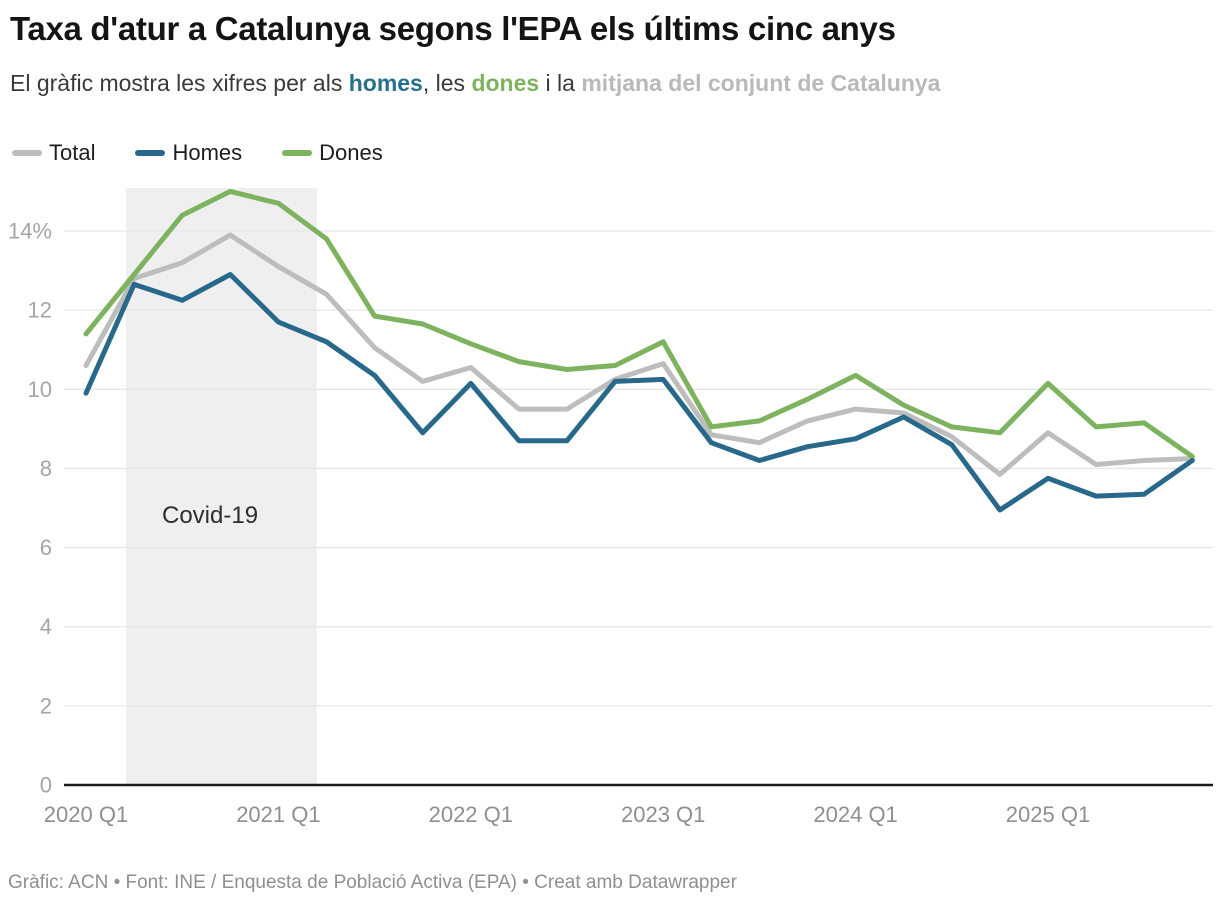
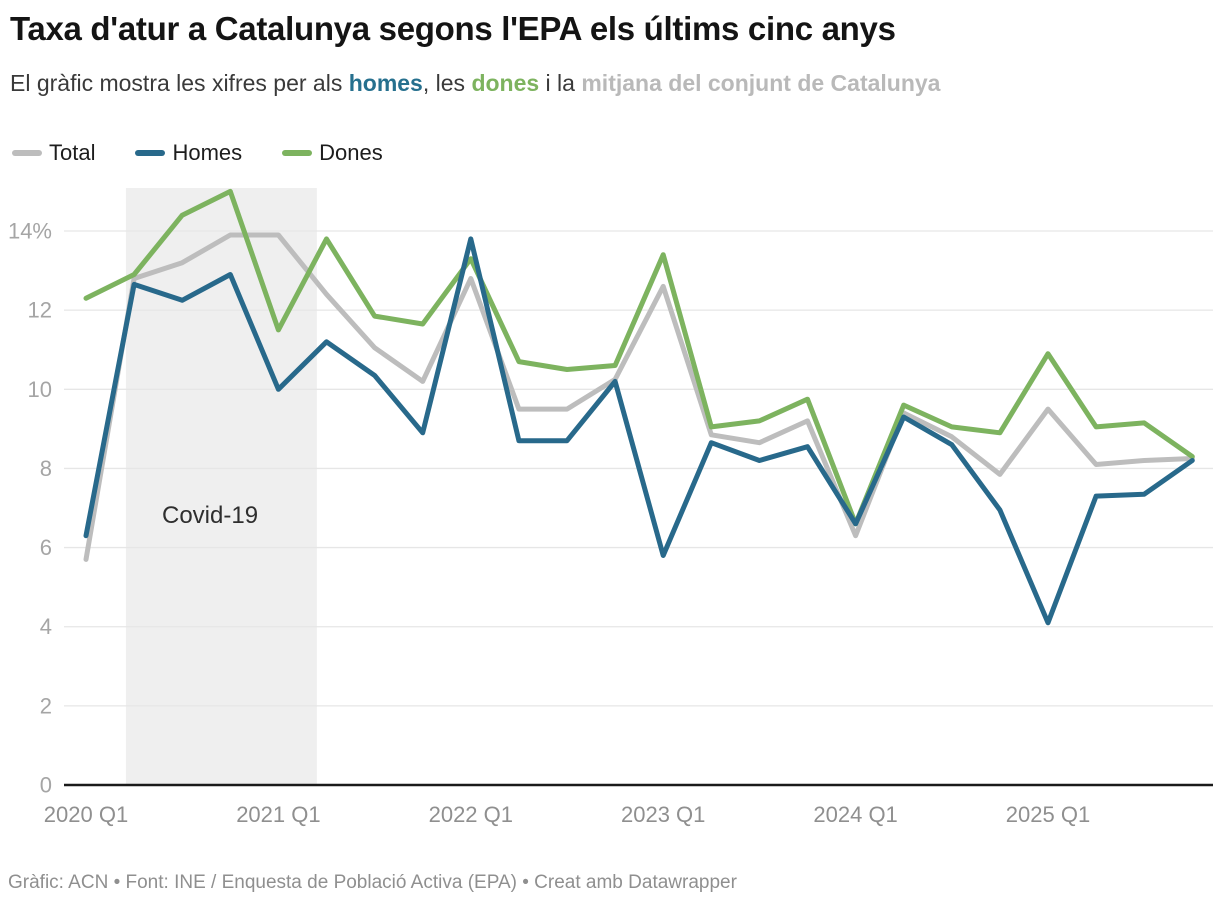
Total/2020 Q1: 10.6% -> 5.7%
Dones/2020 Q1: 11.4% -> 12.3%
Homes/2020 Q1: 9.9% -> 6.3%
Total/2021 Q1: 13.1% -> 13.9%
Dones/2021 Q1: 14.7% -> 11.5%
Homes/2021 Q1: 11.7% -> 10.0%
Total/2022 Q1: 10.6% -> 12.8%
Dones/2022 Q1: 11.2% -> 13.3%
Homes/2022 Q1: 10.2% -> 13.8%
Total/2023 Q1: 10.7% -> 12.6%
Dones/2023 Q1: 11.2% -> 13.4%
Homes/2023 Q1: 10.2% -> 5.8%
Total/2024 Q1: 9.5% -> 6.3%
Dones/2024 Q1: 10.3% -> 6.6%
Homes/2024 Q1: 8.8% -> 6.6%
Total/2025 Q1: 8.9% -> 9.5%
Dones/2025 Q1: 10.2% -> 10.9%
Homes/2025 Q1: 7.8% -> 4.1%
